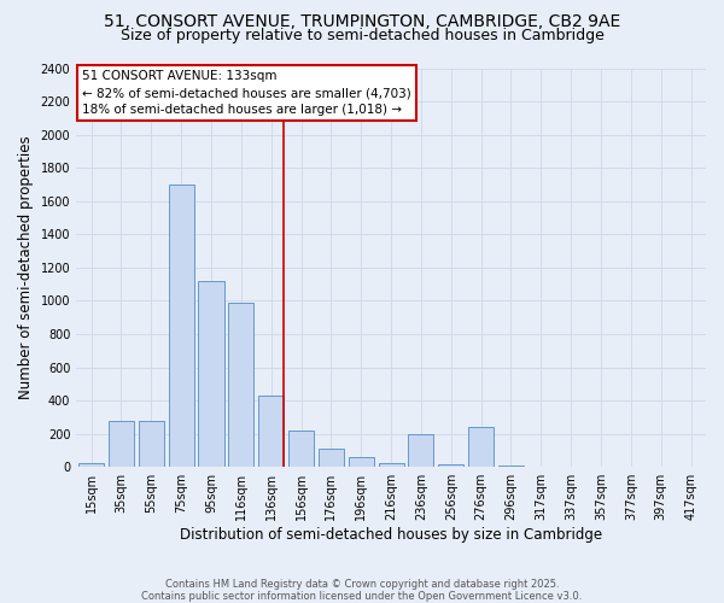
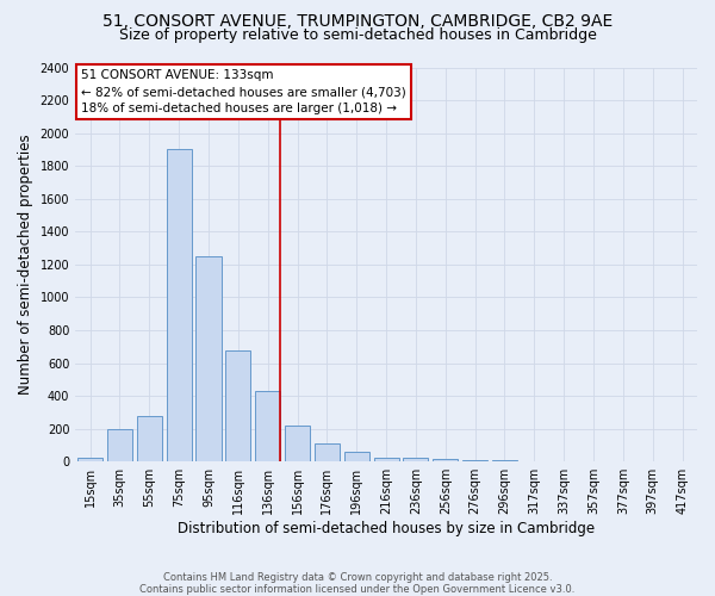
35sqm: 280 -> 200
75sqm: 1700 -> 1900
95sqm: 1120 -> 1250
116sqm: 990 -> 680
236sqm: 200 -> 20
276sqm: 240 -> 10
